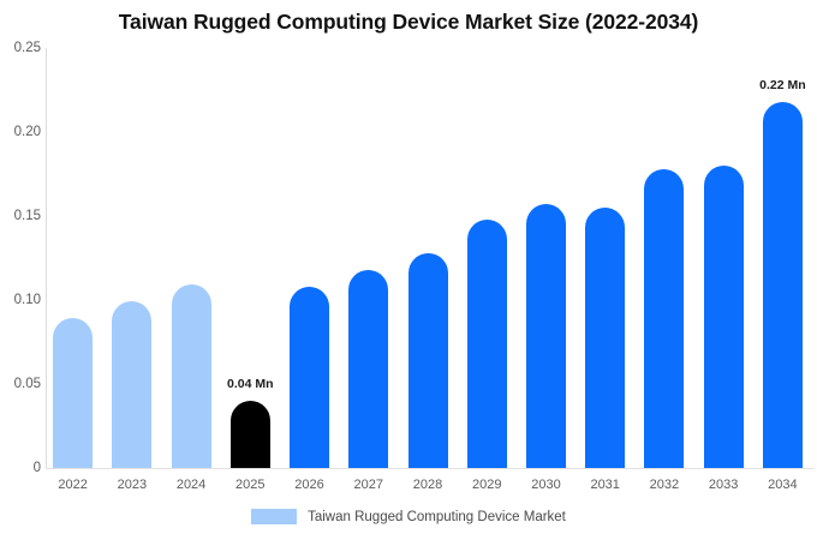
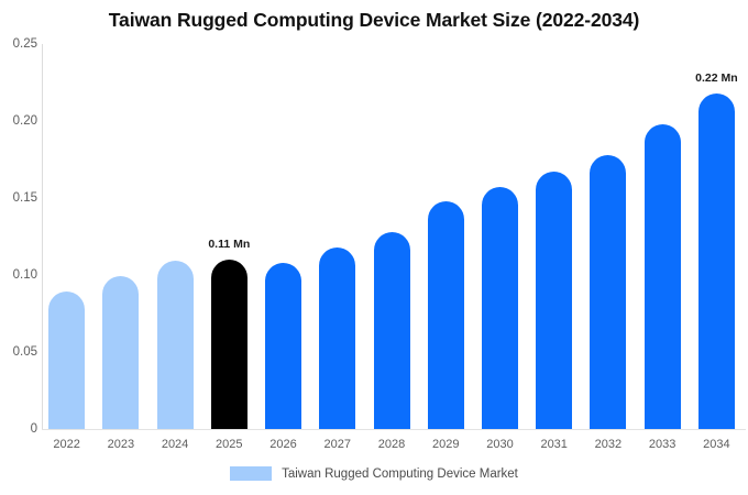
2025: 0.04 -> 0.11
2031: 0.155 -> 0.167
2033: 0.180 -> 0.198
